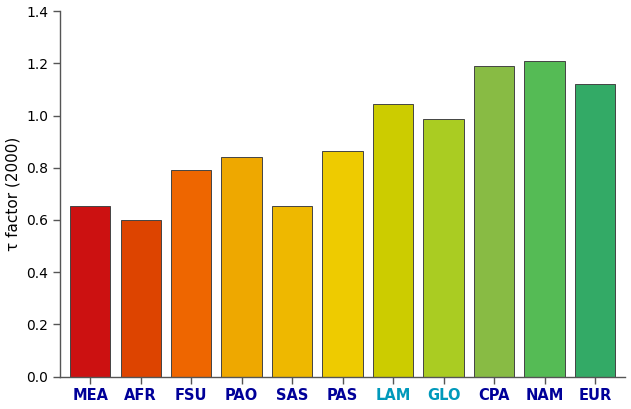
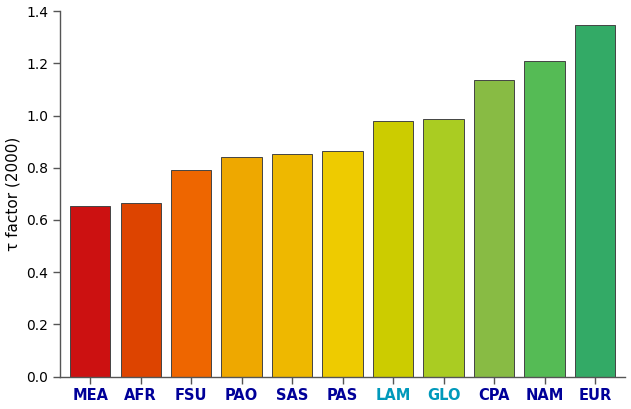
AFR: 0.600 -> 0.665
SAS: 0.655 -> 0.851
LAM: 1.045 -> 0.978
CPA: 1.190 -> 1.135
EUR: 1.120 -> 1.345
